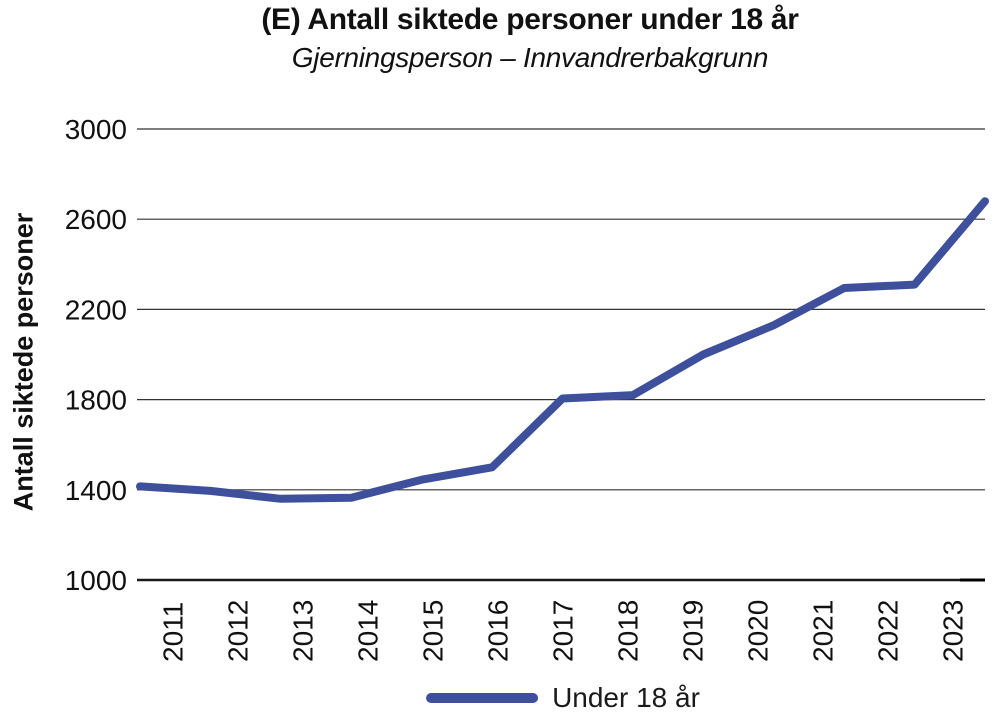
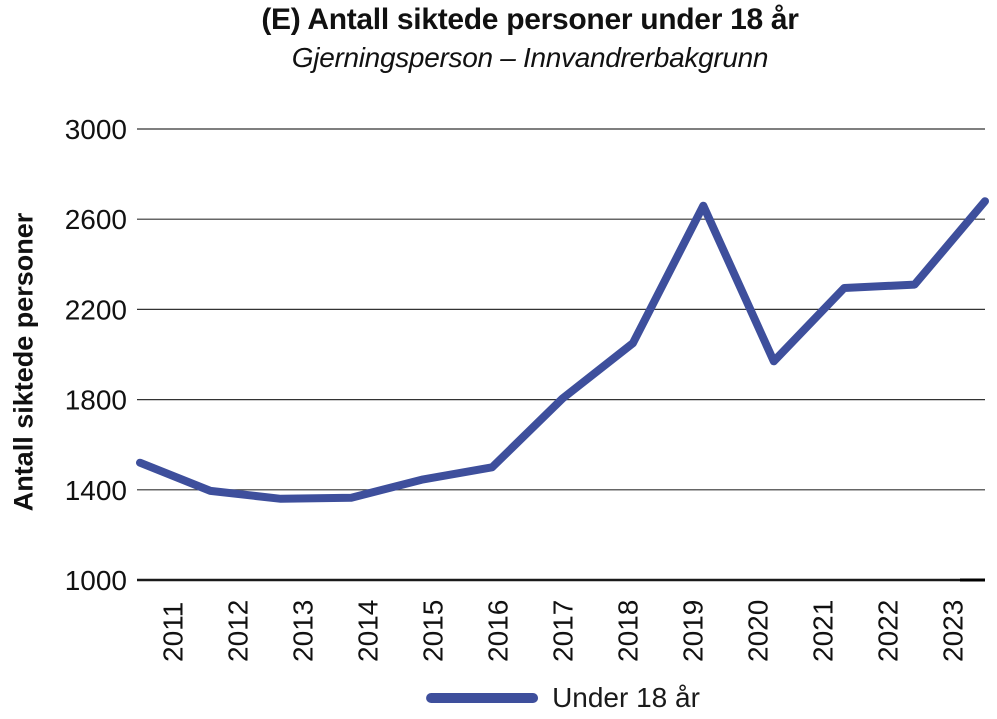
2011: 1420 -> 1520
2018: 1820 -> 2050
2019: 2000 -> 2660
2020: 2130 -> 1970
